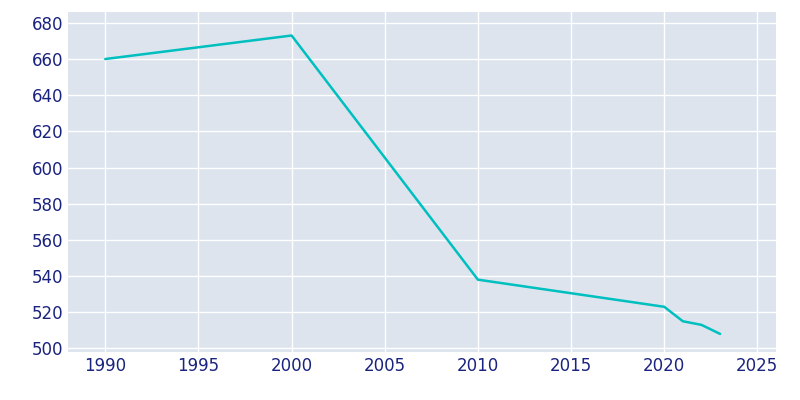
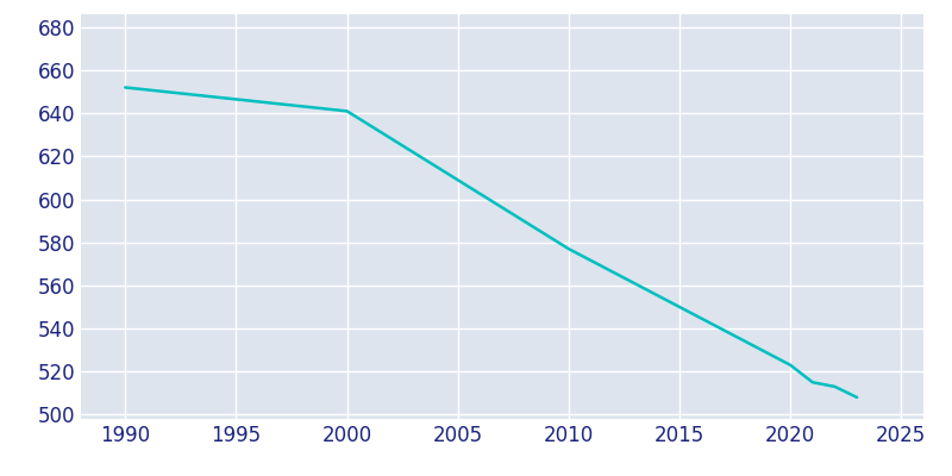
1990: 660 -> 652
2000: 673 -> 641
2010: 538 -> 577
